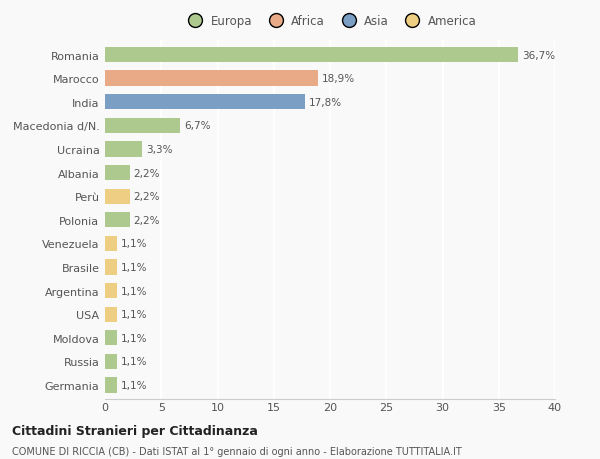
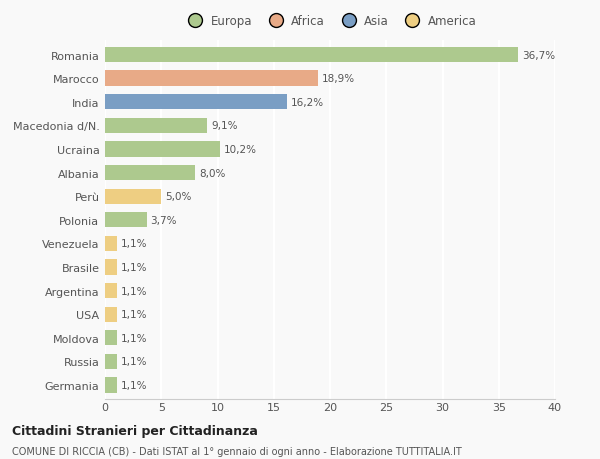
India: 17,8% -> 16,2%
Macedonia d/N.: 6,7% -> 9,1%
Ucraina: 3,3% -> 10,2%
Albania: 2,2% -> 8,0%
Perù: 2,2% -> 5,0%
Polonia: 2,2% -> 3,7%
